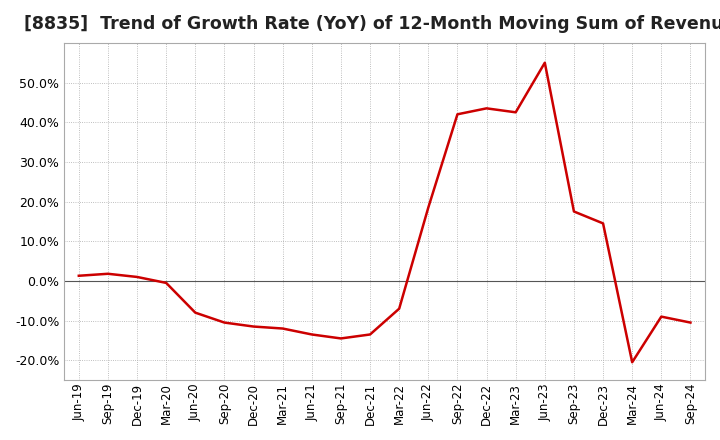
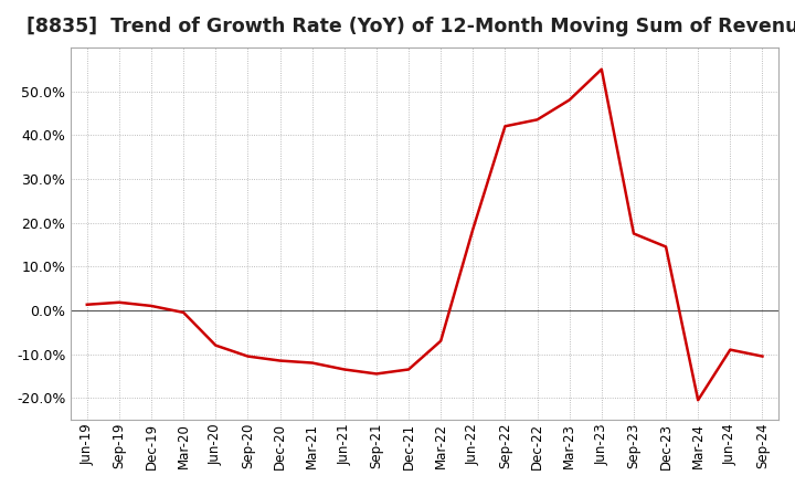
Mar-23: 42.5% -> 48.0%
